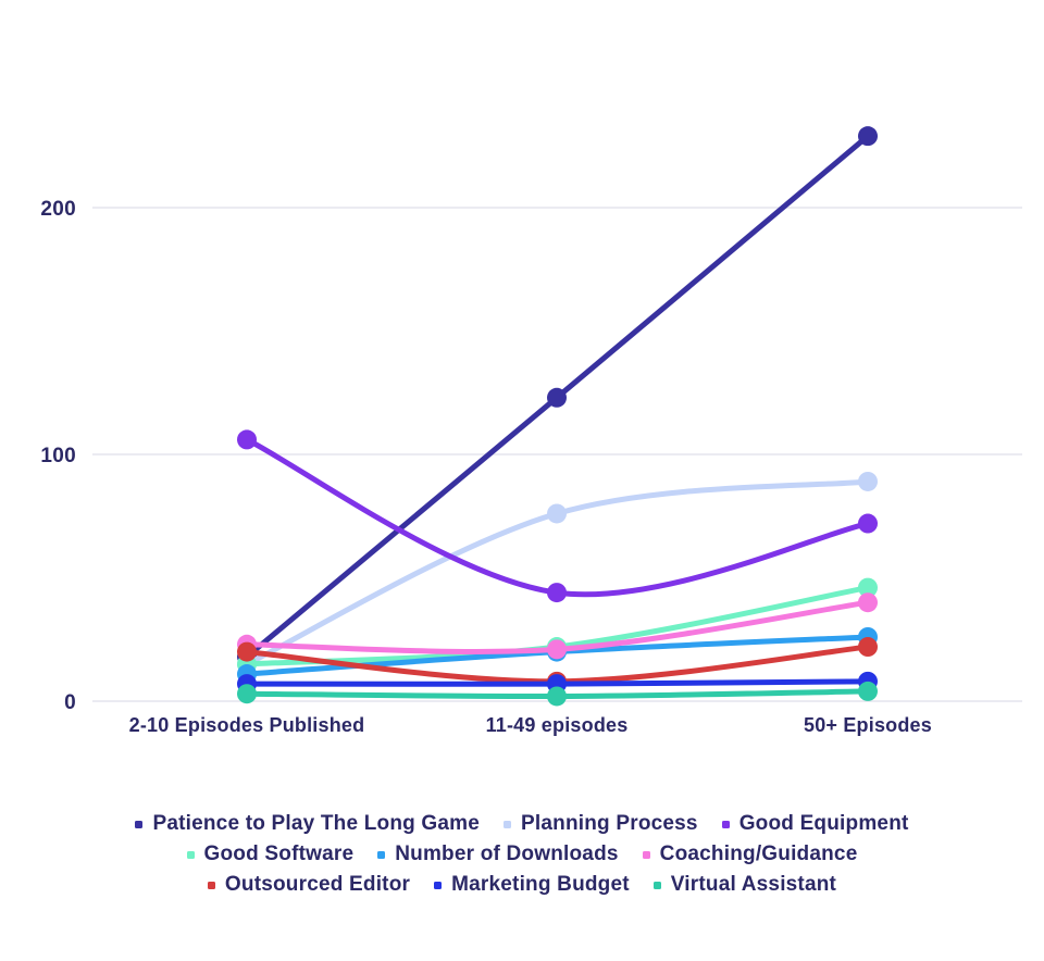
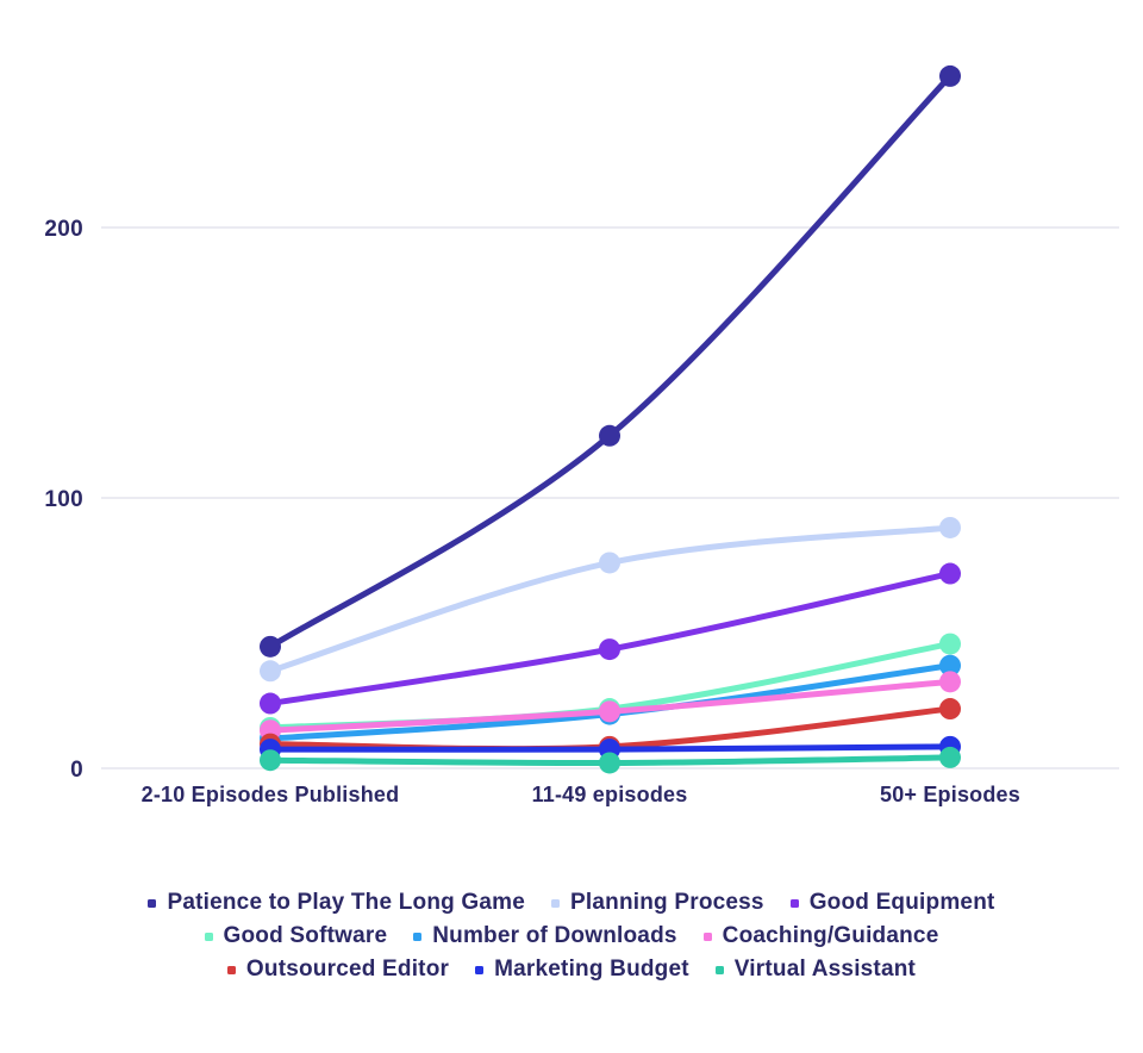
Patience to Play The Long Game/2-10 Episodes Published: 18 -> 45
Planning Process/2-10 Episodes Published: 15 -> 36
Good Equipment/2-10 Episodes Published: 106 -> 24
Coaching/Guidance/2-10 Episodes Published: 23 -> 14
Outsourced Editor/2-10 Episodes Published: 20 -> 9
Patience to Play The Long Game/50+ Episodes: 229 -> 256
Number of Downloads/50+ Episodes: 26 -> 38
Coaching/Guidance/50+ Episodes: 40 -> 32
